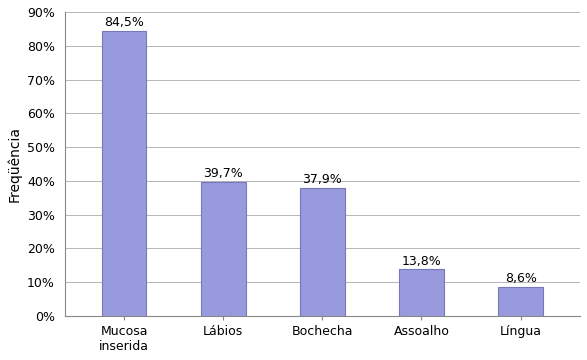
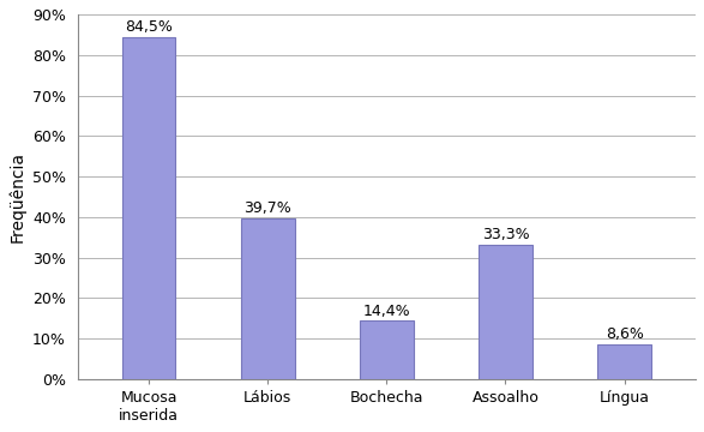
Bochecha: 37,9% -> 14,4%
Assoalho: 13,8% -> 33,3%
